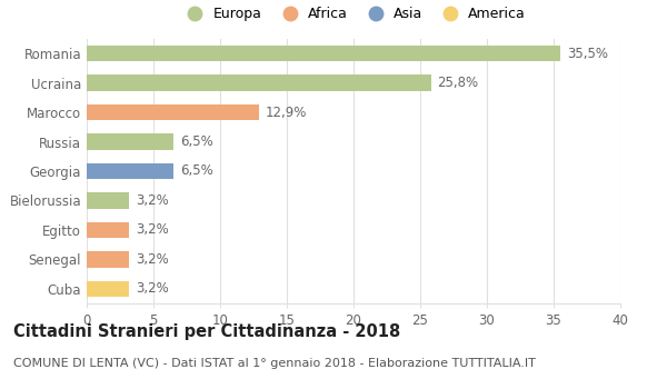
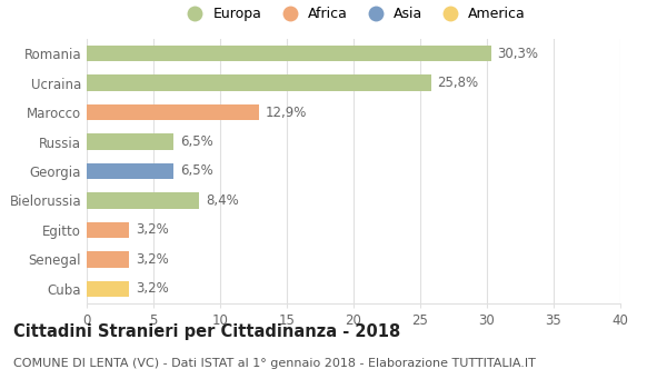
Romania: 35,5% -> 30,3%
Bielorussia: 3,2% -> 8,4%
